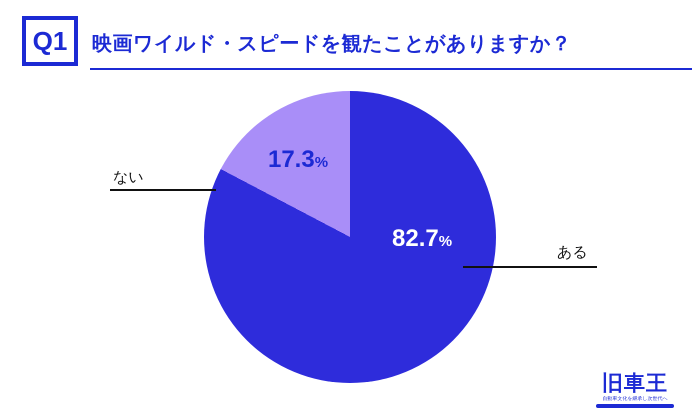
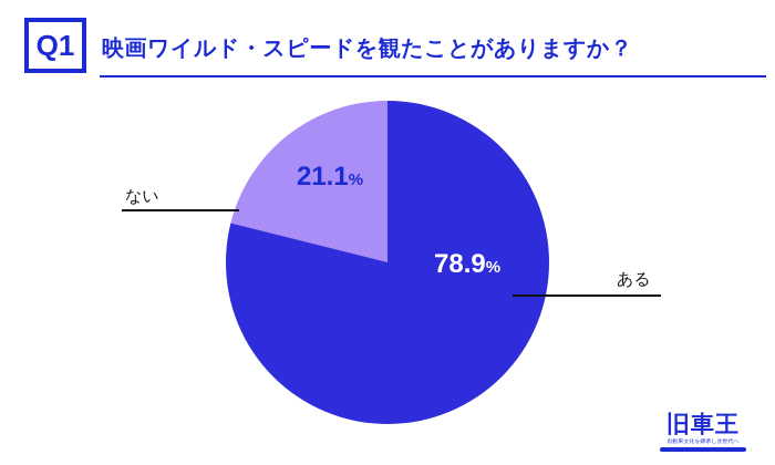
ある: 82.7 -> 78.9
ない: 17.3 -> 21.1
